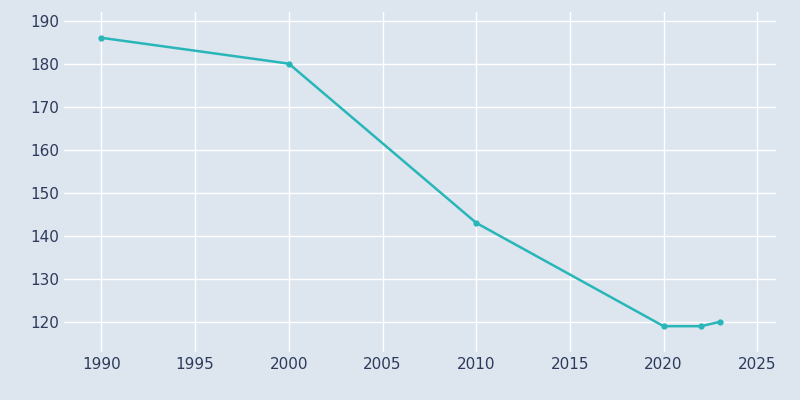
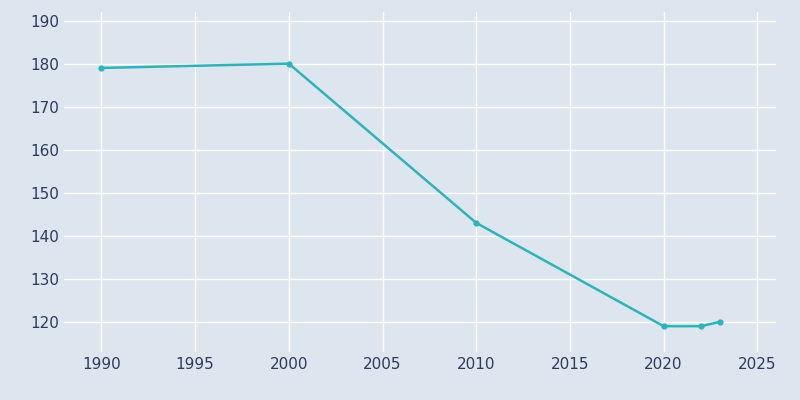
1990: 186 -> 179
